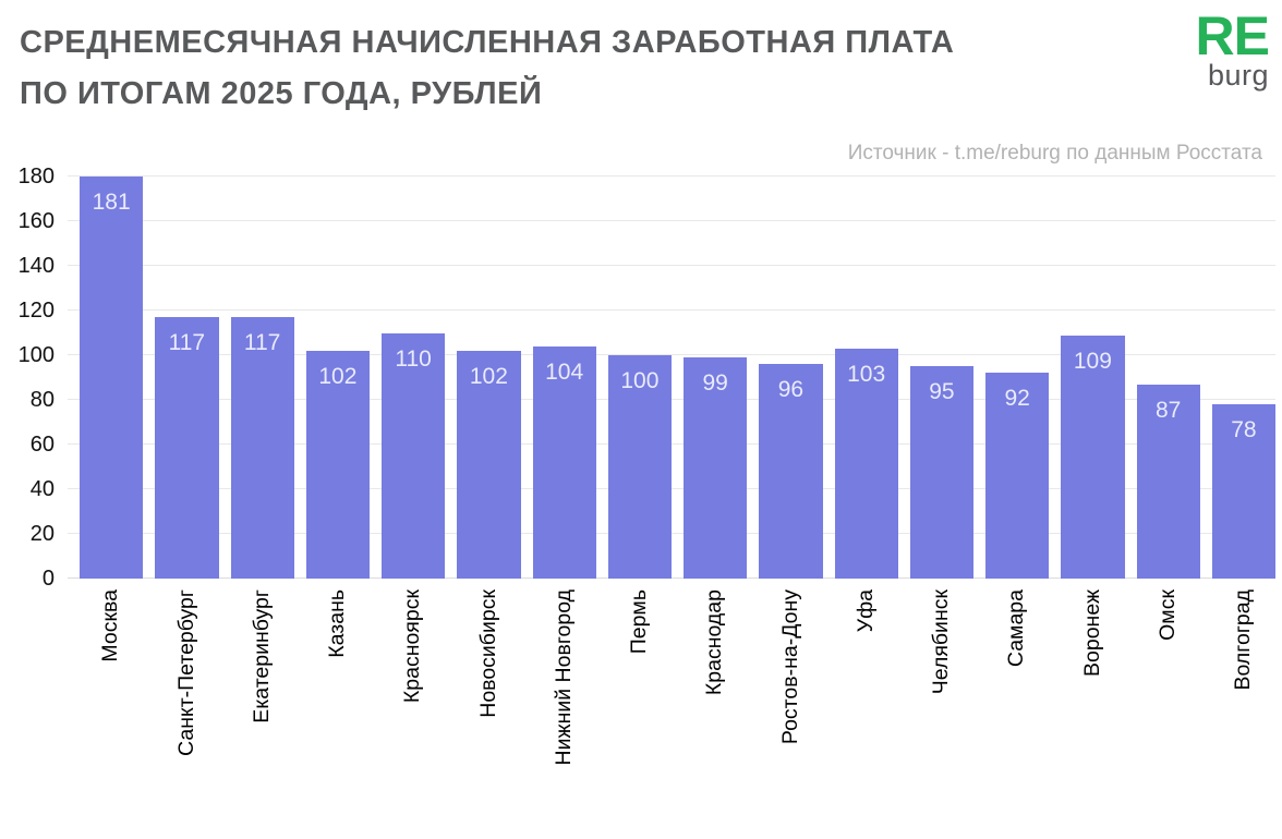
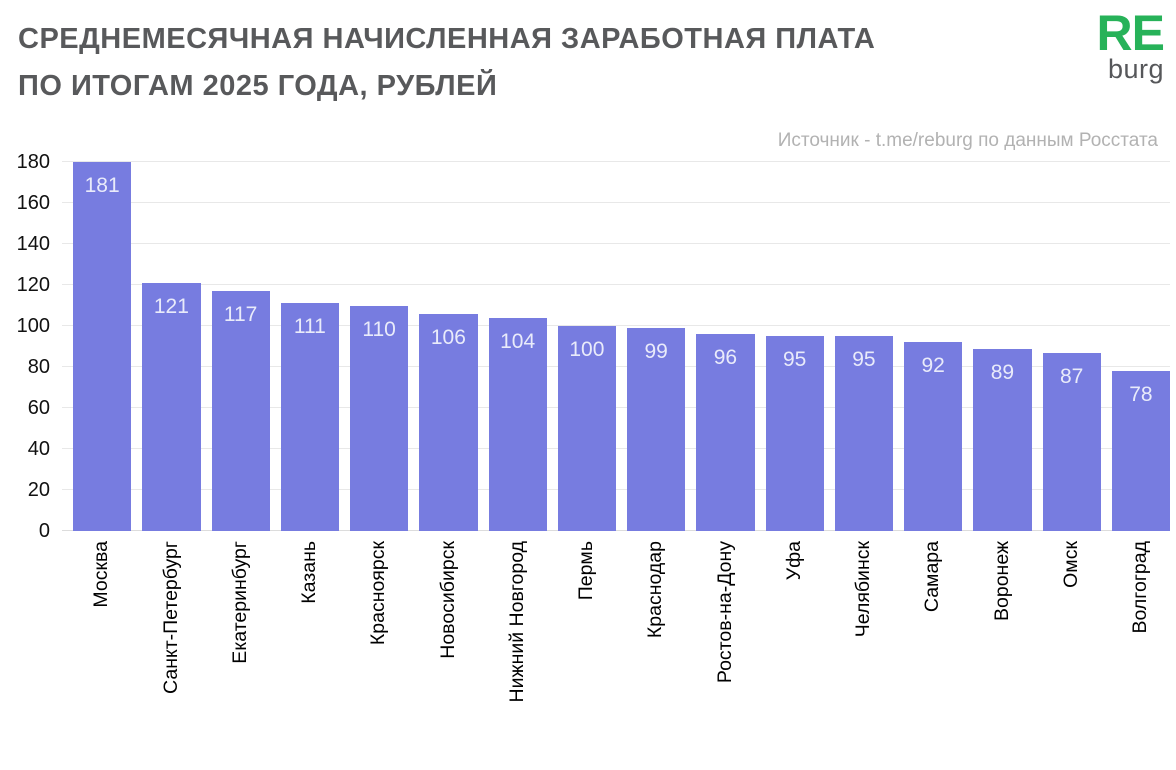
Санкт-Петербург: 117 -> 121
Казань: 102 -> 111
Новосибирск: 102 -> 106
Уфа: 103 -> 95
Воронеж: 109 -> 89
